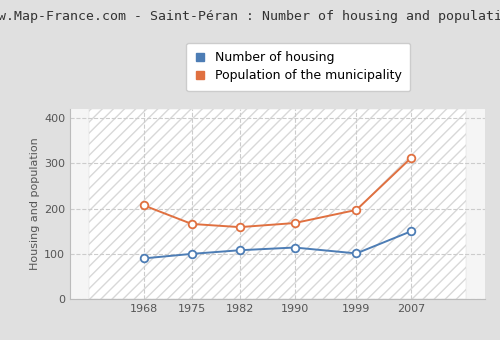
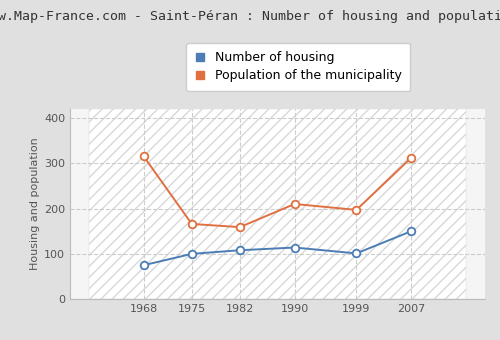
Number of housing/1968: 90 -> 75
Population of the municipality/1968: 207 -> 315
Population of the municipality/1990: 168 -> 210
